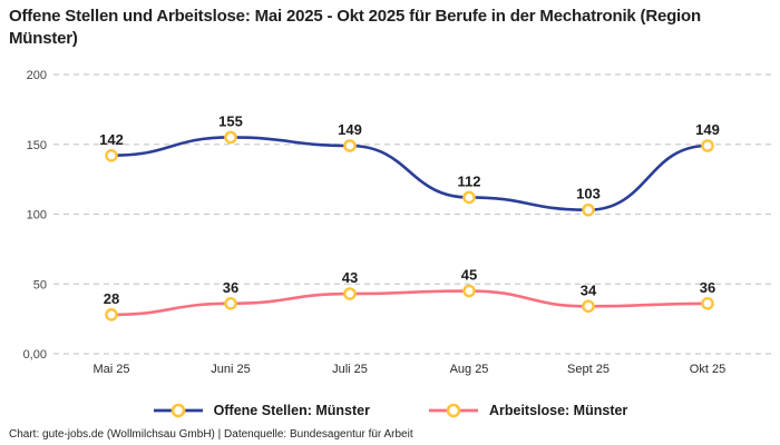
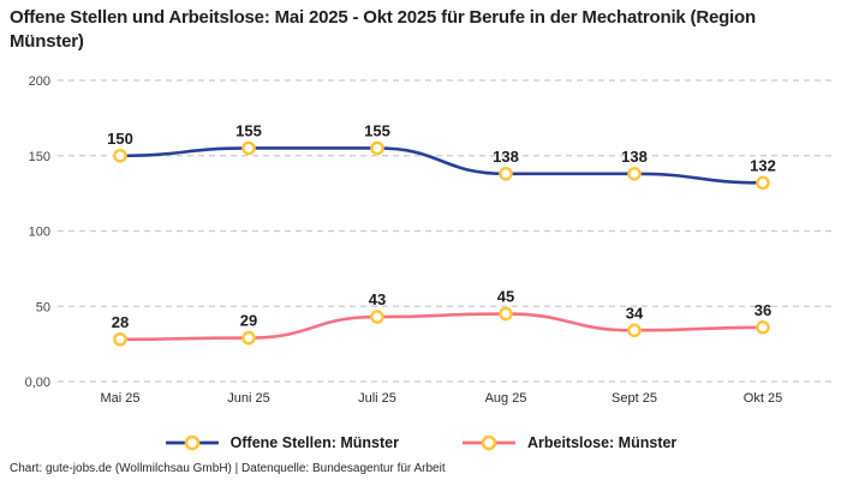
Offene Stellen: Münster/Mai 25: 142 -> 150
Arbeitslose: Münster/Juni 25: 36 -> 29
Offene Stellen: Münster/Juli 25: 149 -> 155
Offene Stellen: Münster/Aug 25: 112 -> 138
Offene Stellen: Münster/Sept 25: 103 -> 138
Offene Stellen: Münster/Okt 25: 149 -> 132
